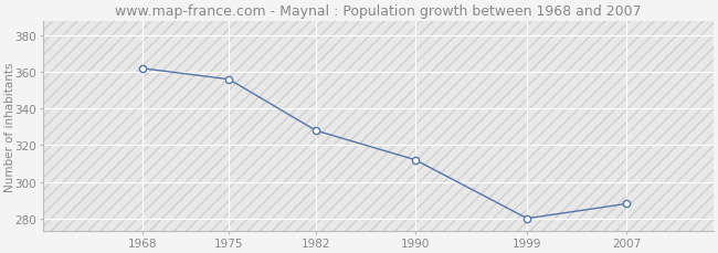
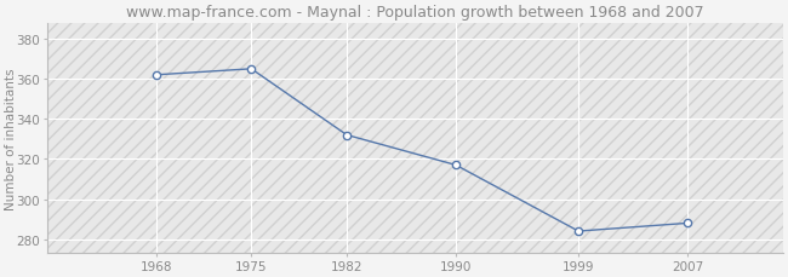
1975: 356 -> 365
1982: 328 -> 332
1990: 312 -> 317
1999: 280 -> 284
